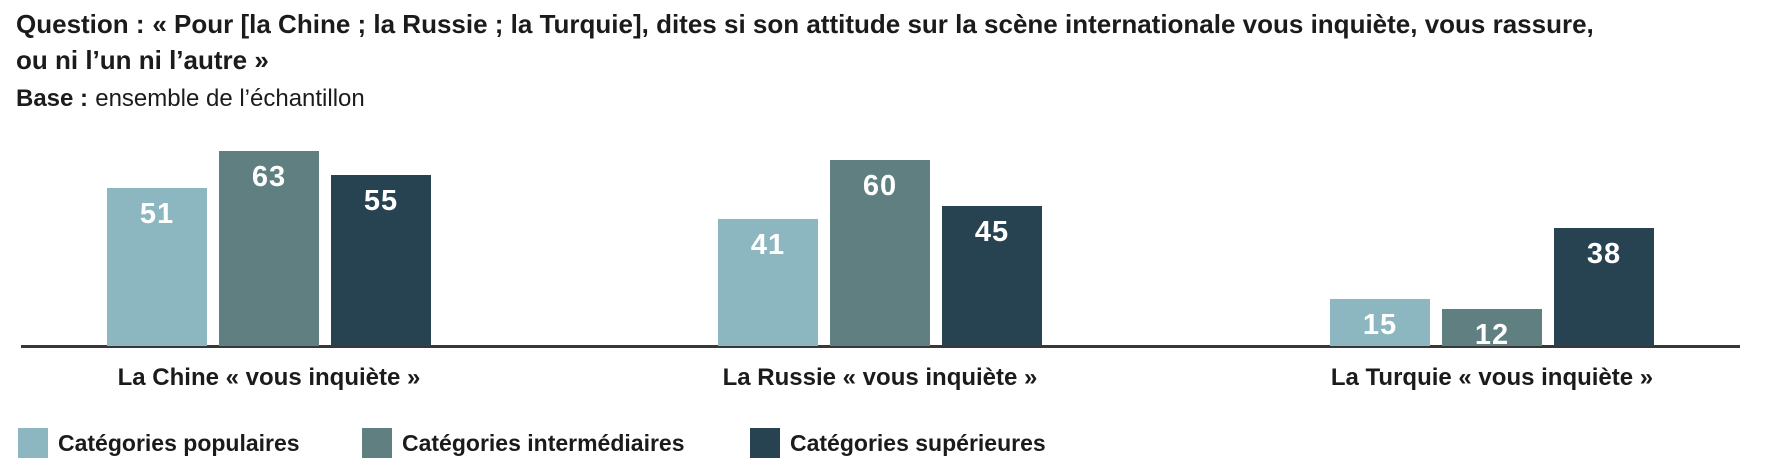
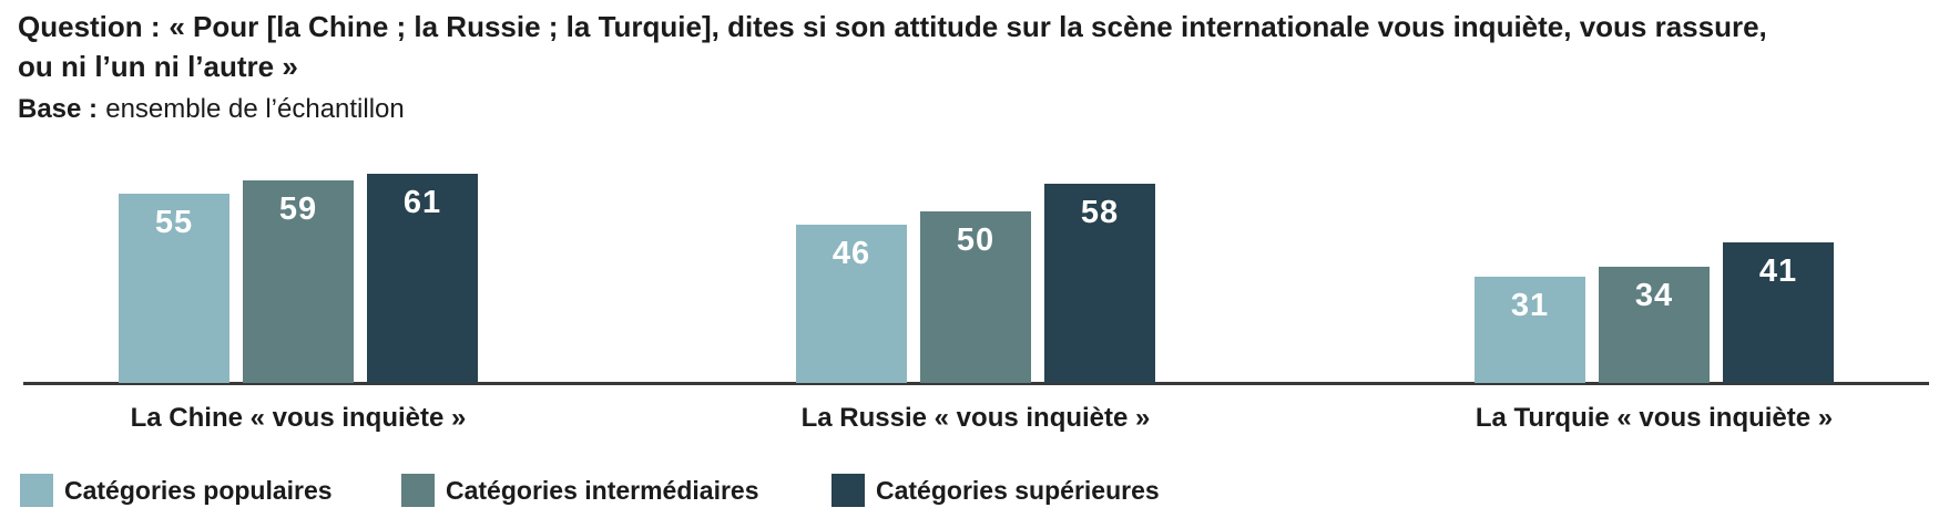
Catégories populaires/La Chine « vous inquiète »: 51 -> 55
Catégories intermédiaires/La Chine « vous inquiète »: 63 -> 59
Catégories supérieures/La Chine « vous inquiète »: 55 -> 61
Catégories populaires/La Russie « vous inquiète »: 41 -> 46
Catégories intermédiaires/La Russie « vous inquiète »: 60 -> 50
Catégories supérieures/La Russie « vous inquiète »: 45 -> 58
Catégories populaires/La Turquie « vous inquiète »: 15 -> 31
Catégories intermédiaires/La Turquie « vous inquiète »: 12 -> 34
Catégories supérieures/La Turquie « vous inquiète »: 38 -> 41
